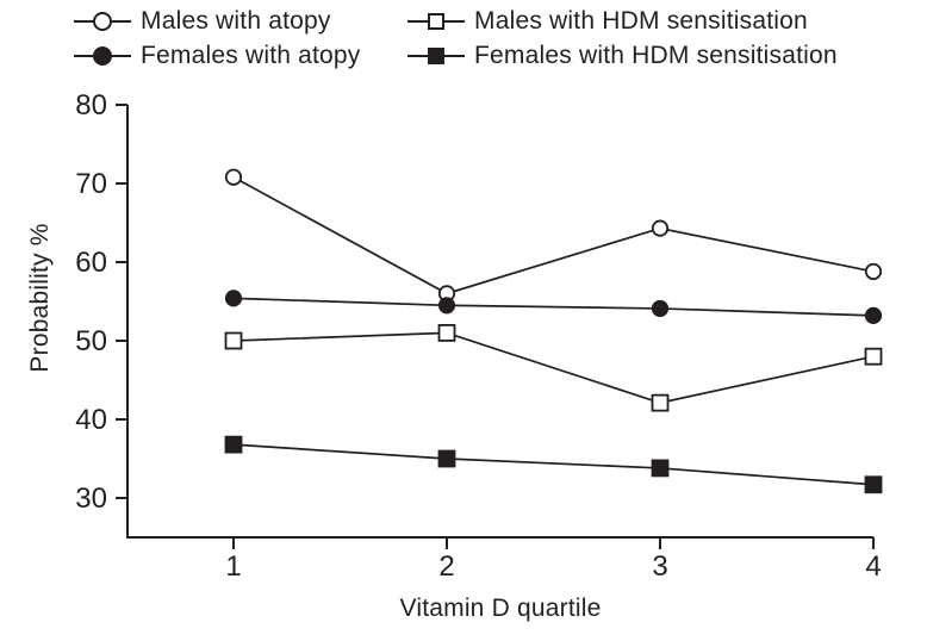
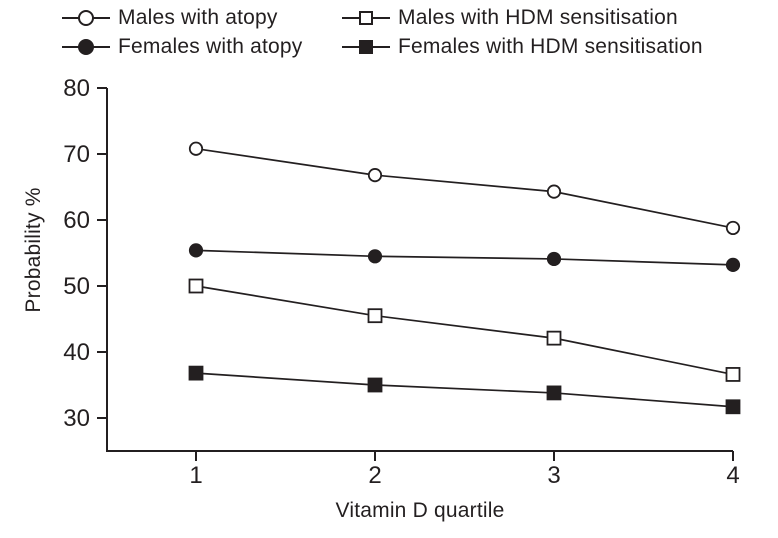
Males with atopy/2: 56 -> 67
Males with HDM sensitisation/2: 51 -> 46
Males with HDM sensitisation/4: 48 -> 37
